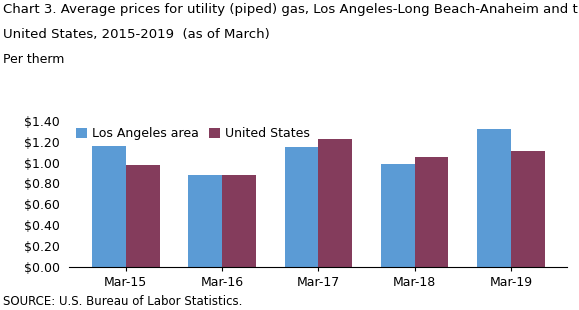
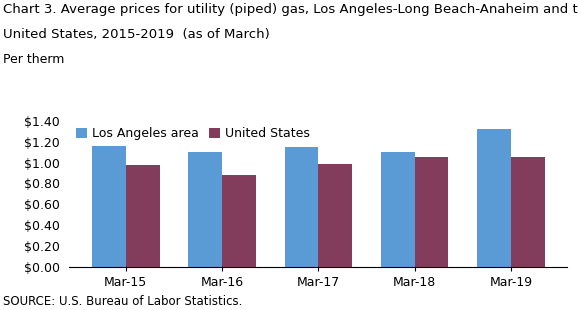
Los Angeles area/Mar-16: $0.88 -> $1.10
United States/Mar-17: $1.23 -> $0.99
Los Angeles area/Mar-18: $0.99 -> $1.10
United States/Mar-19: $1.11 -> $1.05
